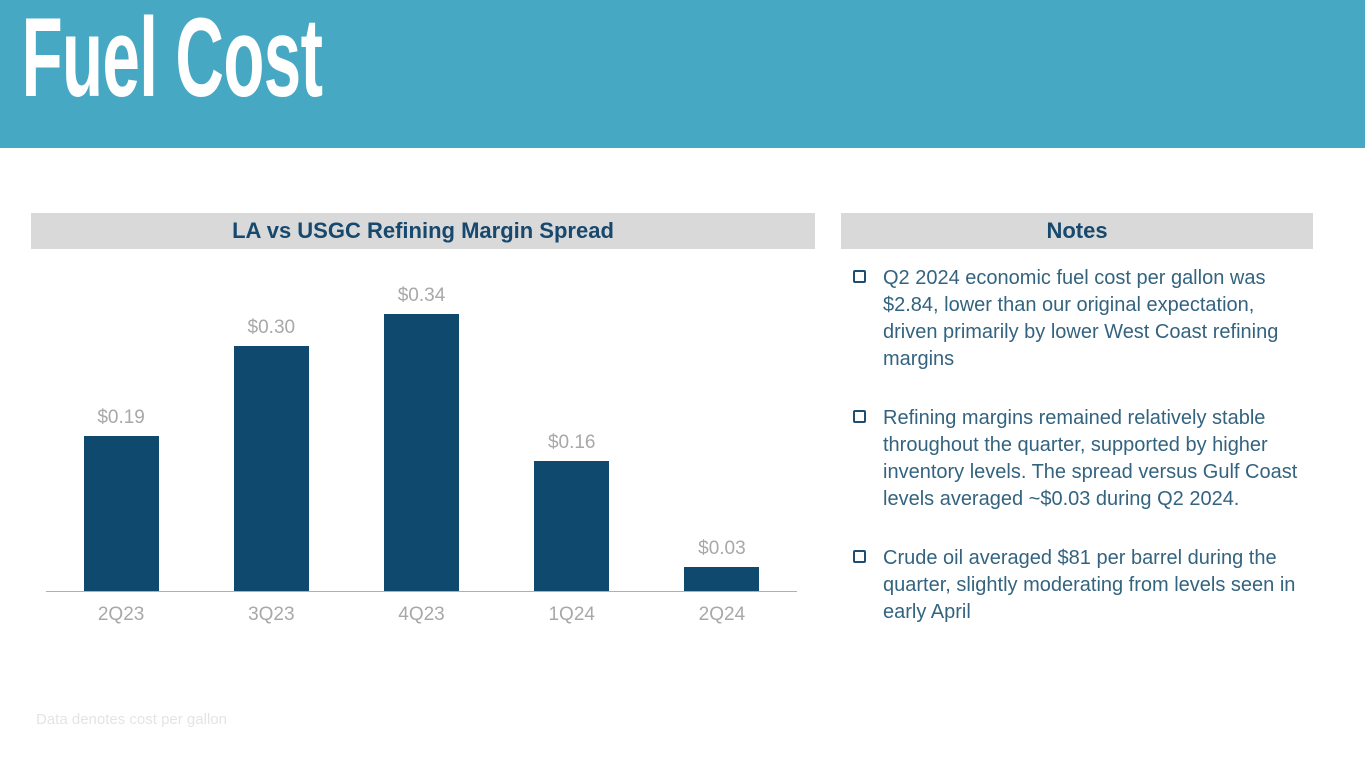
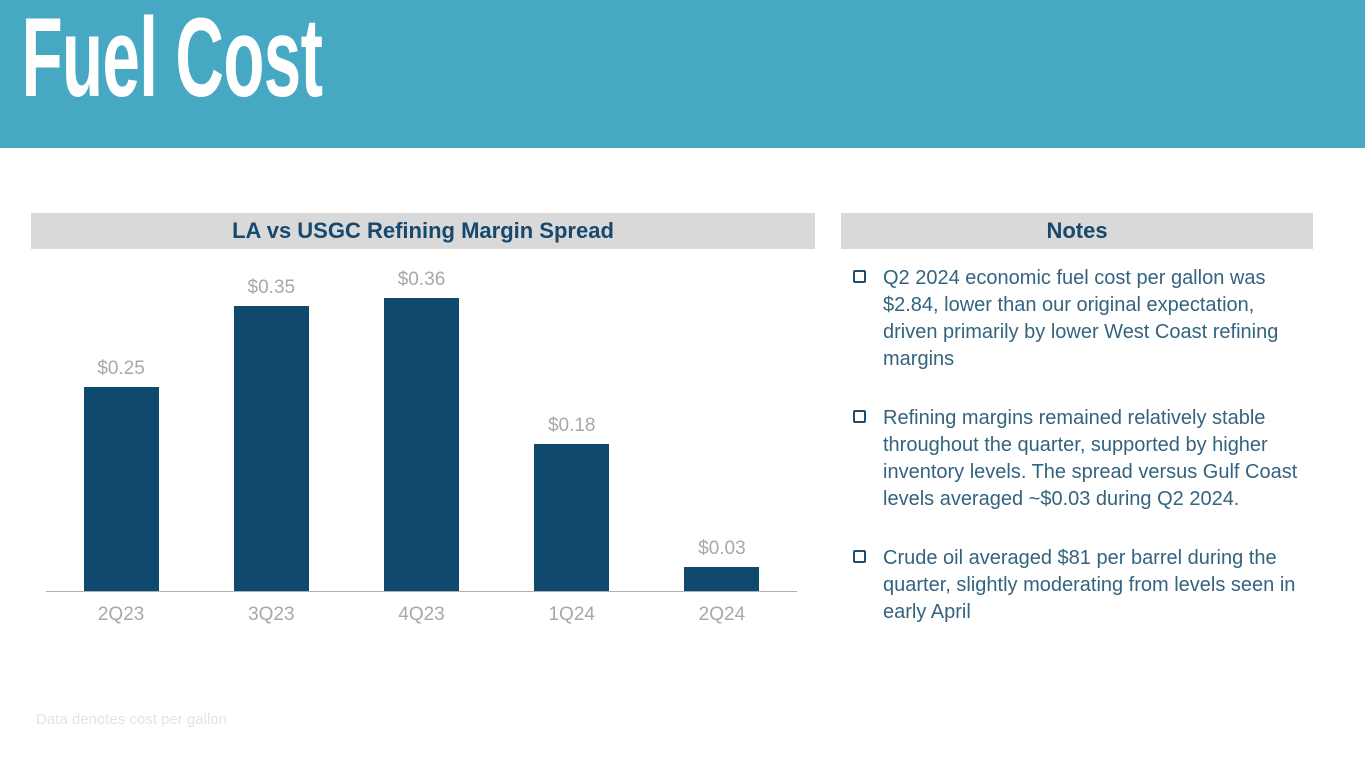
2Q23: $0.19 -> $0.25
3Q23: $0.30 -> $0.35
4Q23: $0.34 -> $0.36
1Q24: $0.16 -> $0.18
